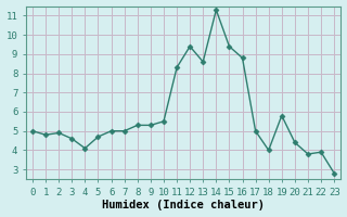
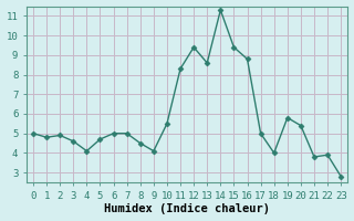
8: 5.3 -> 4.5
9: 5.3 -> 4.1
20: 4.4 -> 5.4
